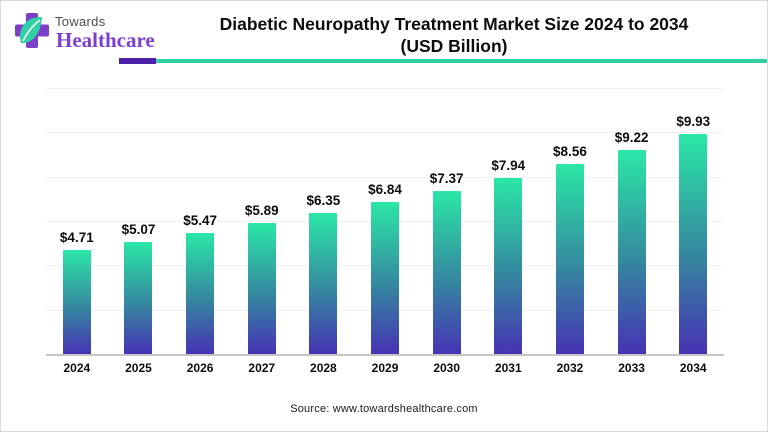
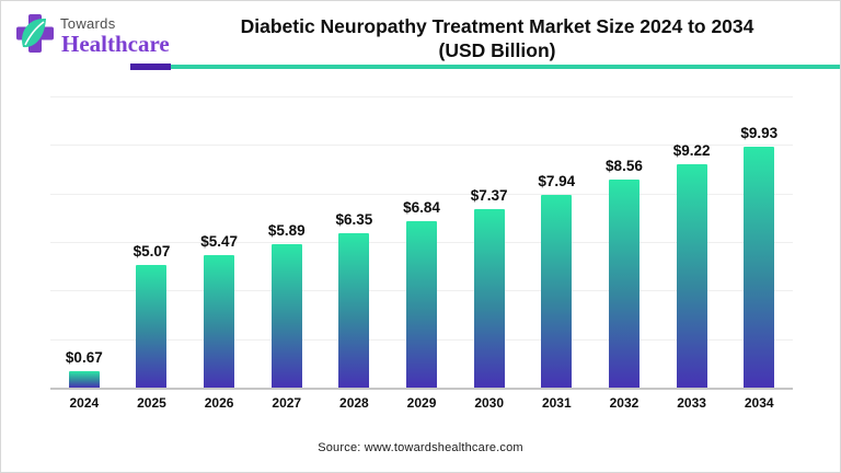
2024: $4.71 -> $0.67
